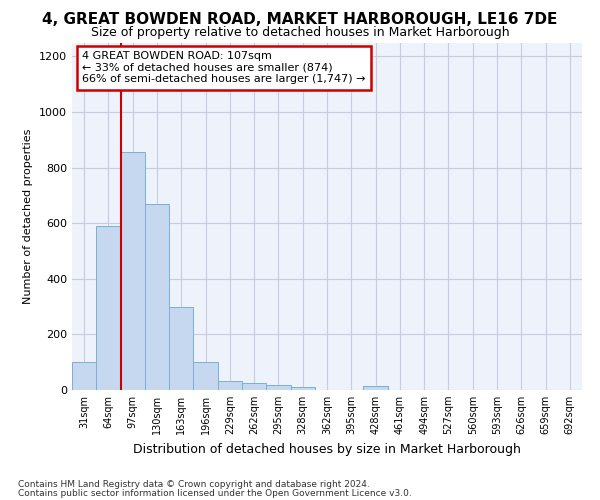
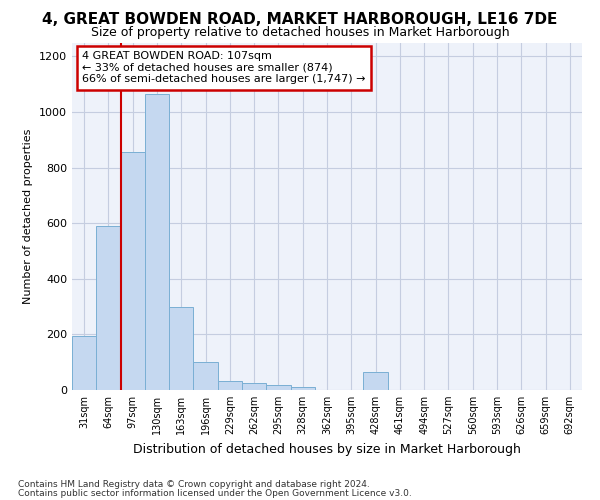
31sqm: 100 -> 195
130sqm: 670 -> 1065
428sqm: 15 -> 65
